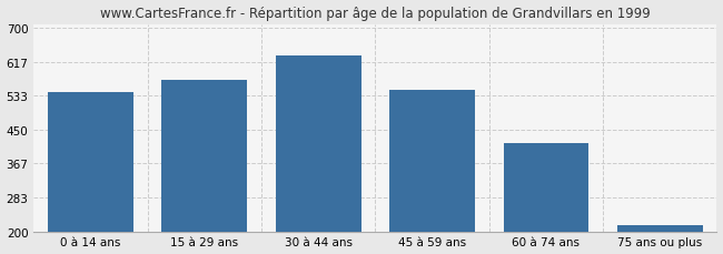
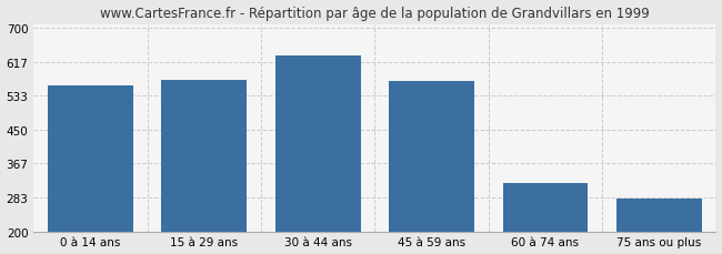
0 à 14 ans: 543 -> 560
45 à 59 ans: 548 -> 570
60 à 74 ans: 418 -> 320
75 ans ou plus: 215 -> 280
